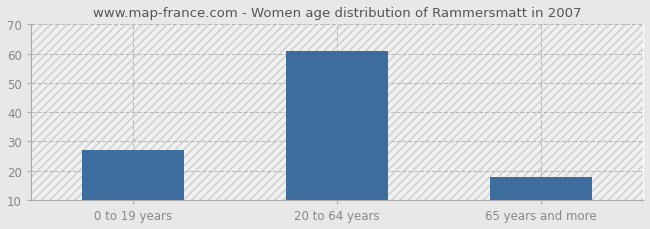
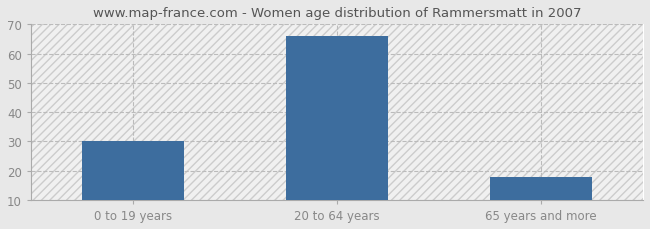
0 to 19 years: 27 -> 30
20 to 64 years: 61 -> 66
